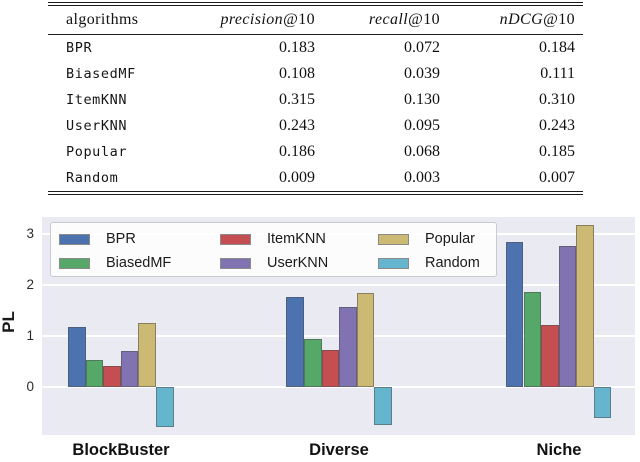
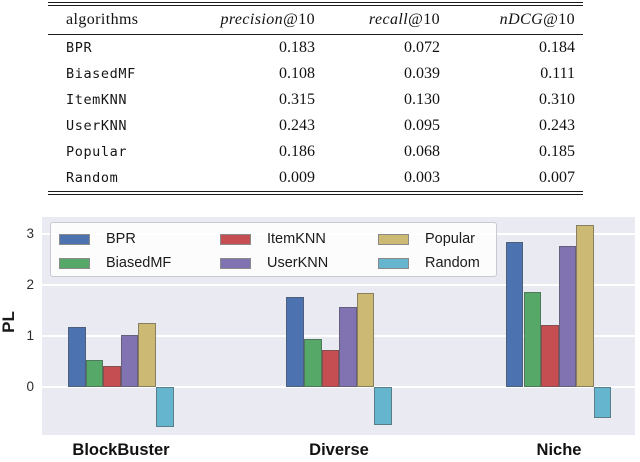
UserKNN/BlockBuster: 0.7 -> 1.0
